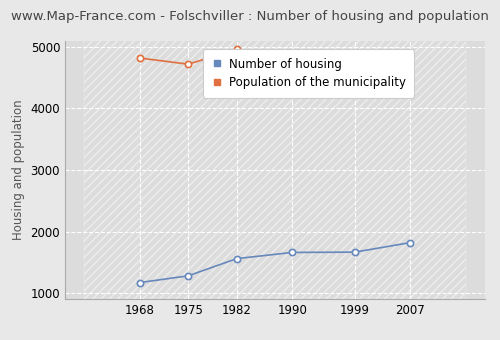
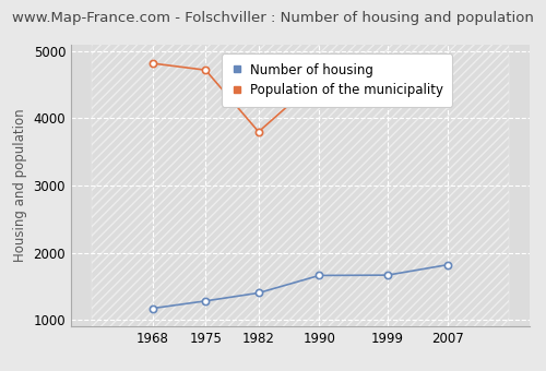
Number of housing/1982: 1560 -> 1400
Population of the municipality/1982: 4960 -> 3800
